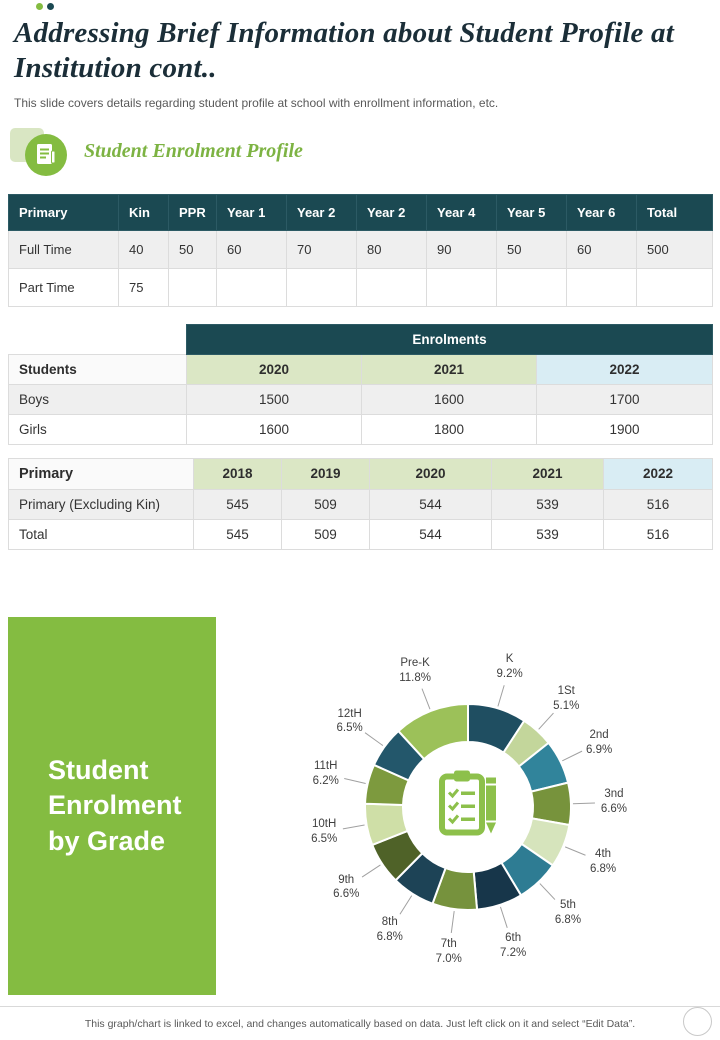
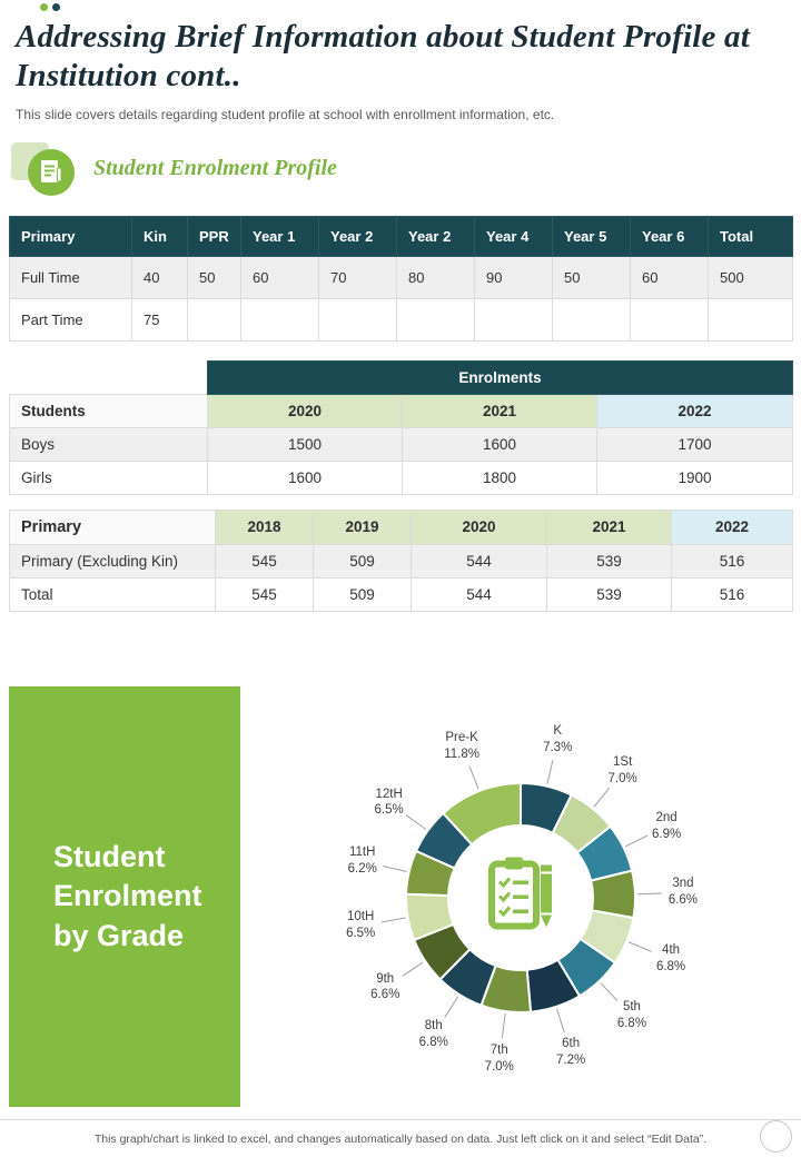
K: 9.2% -> 7.3%
1St: 5.1% -> 7.0%
